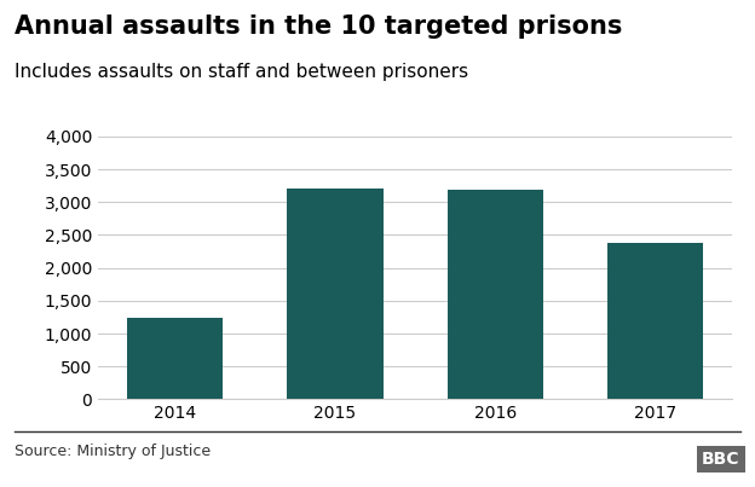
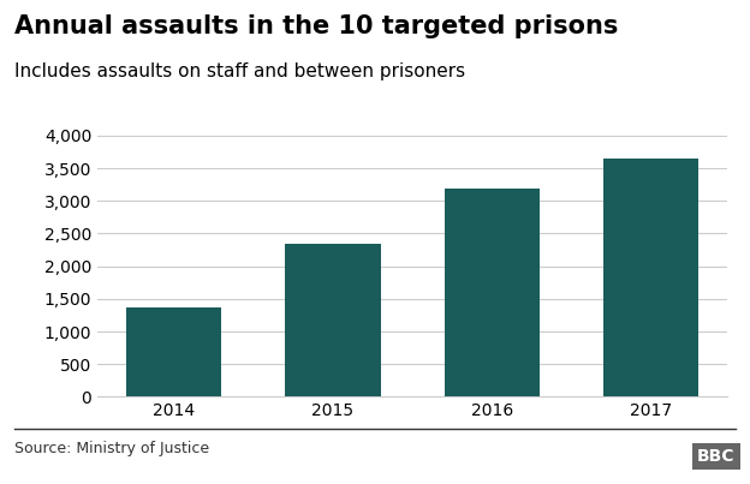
2014: 1,240 -> 1,360
2015: 3,200 -> 2,350
2017: 2,380 -> 3,650
